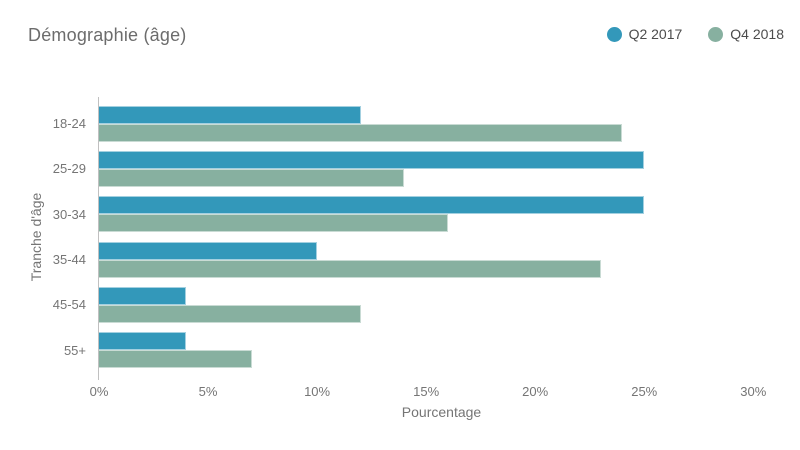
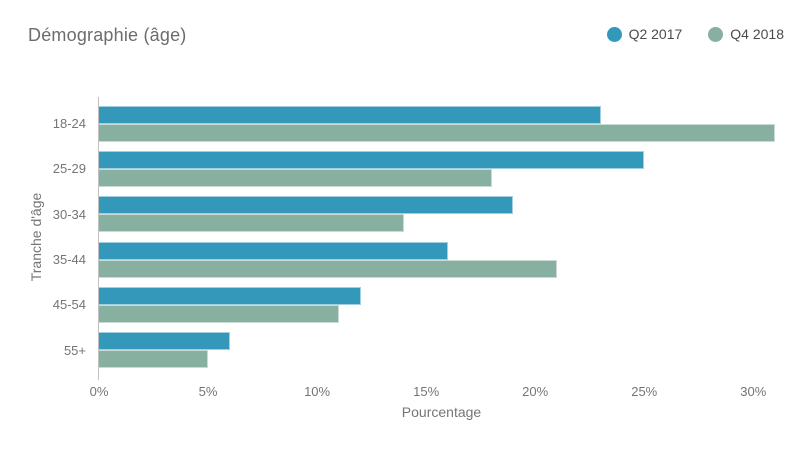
Q2 2017/18-24: 12% -> 23%
Q4 2018/18-24: 24% -> 31%
Q4 2018/25-29: 14% -> 18%
Q2 2017/30-34: 25% -> 19%
Q4 2018/30-34: 16% -> 14%
Q2 2017/35-44: 10% -> 16%
Q4 2018/35-44: 23% -> 21%
Q2 2017/45-54: 4% -> 12%
Q4 2018/45-54: 12% -> 11%
Q2 2017/55+: 4% -> 6%
Q4 2018/55+: 7% -> 5%
